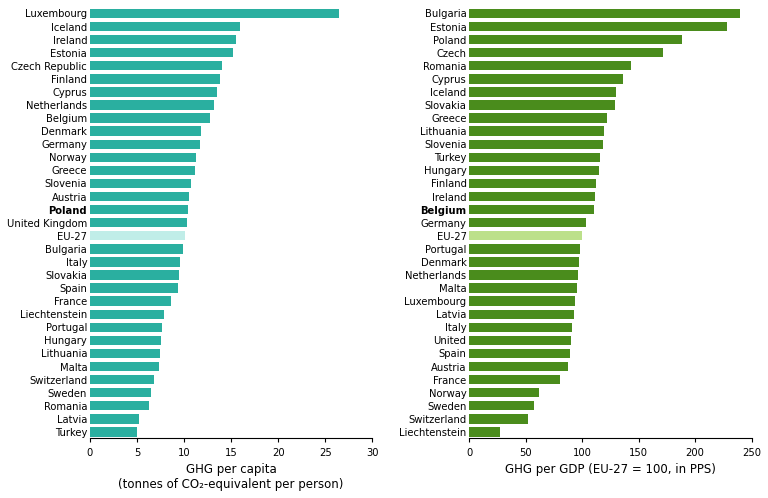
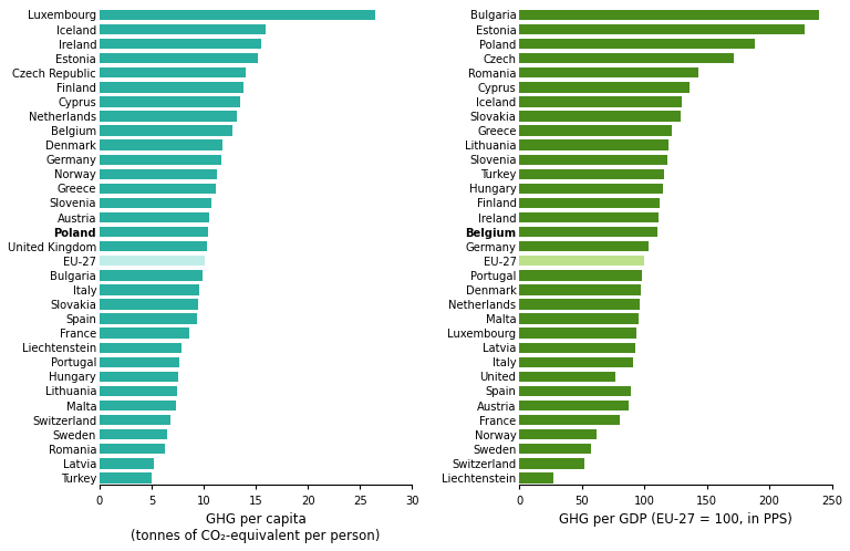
United: 90 -> 77
